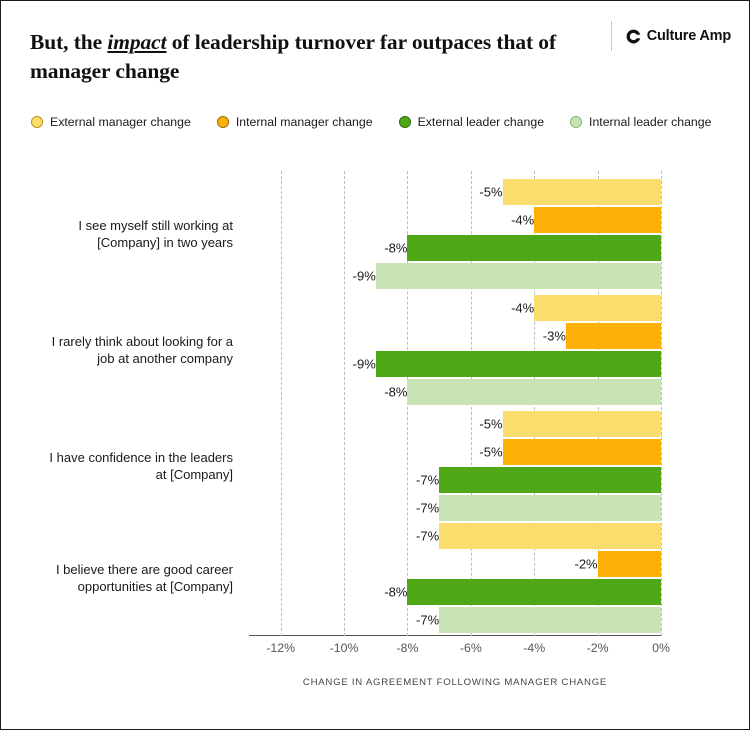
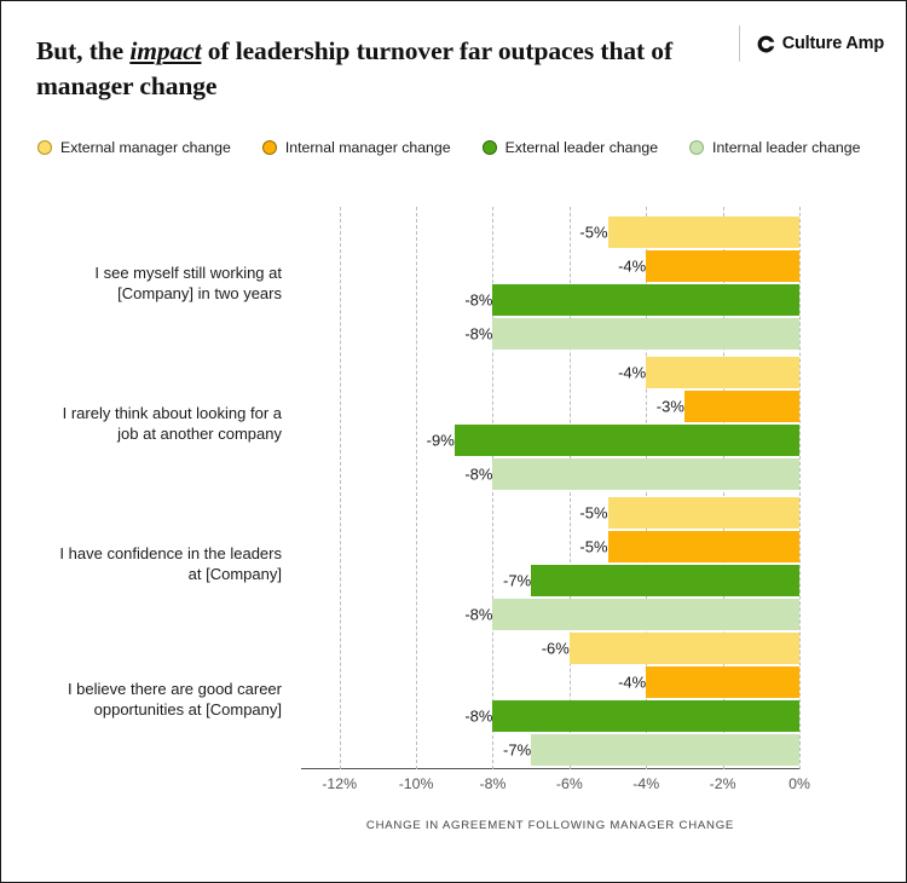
Internal leader change/I see myself still working at [Company] in two years: -9% -> -8%
Internal leader change/I have confidence in the leaders at [Company]: -7% -> -8%
External manager change/I believe there are good career opportunities at [Company]: -7% -> -6%
Internal manager change/I believe there are good career opportunities at [Company]: -2% -> -4%
